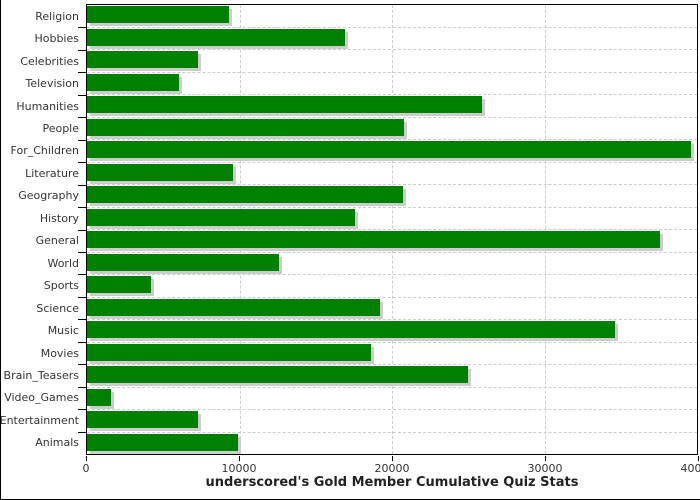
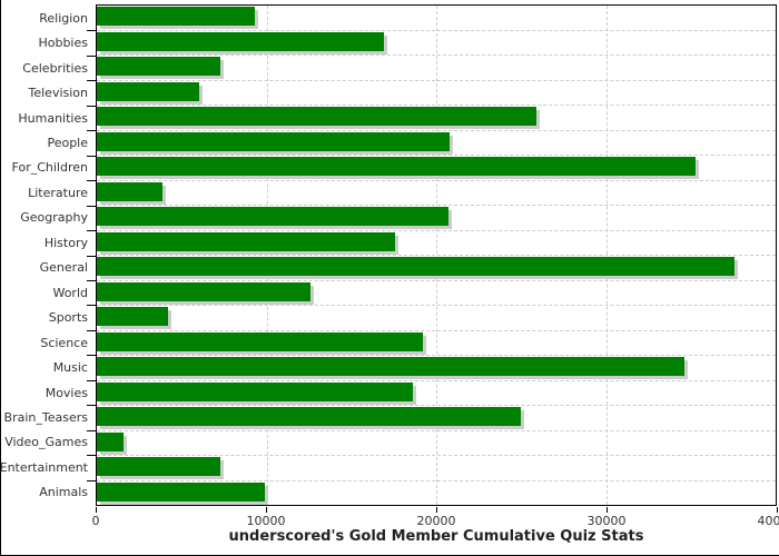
For_Children: 39600 -> 35300
Literature: 9600 -> 3900
